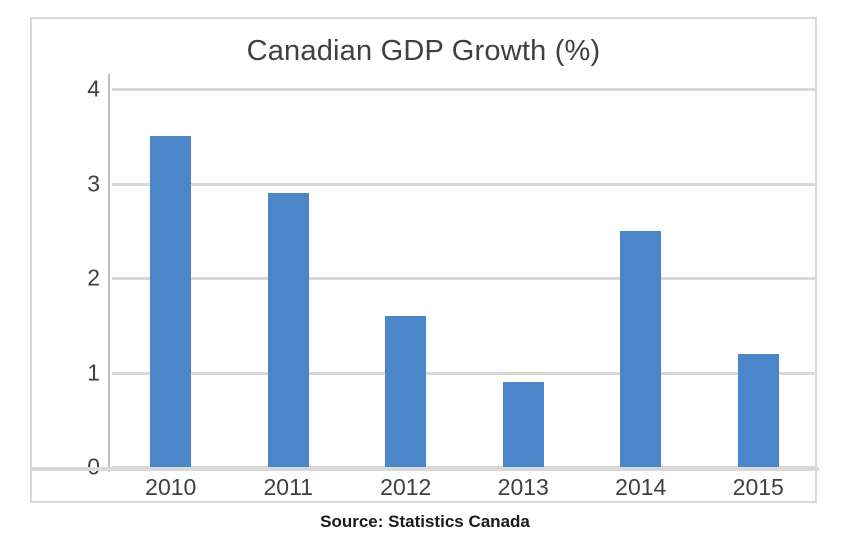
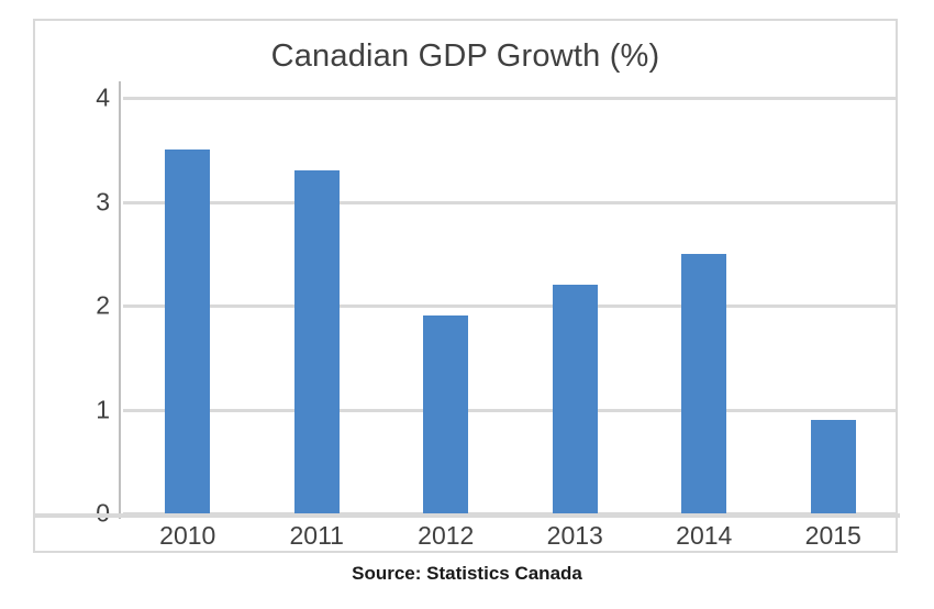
2011: 2.9 -> 3.3
2012: 1.6 -> 1.9
2013: 0.9 -> 2.2
2015: 1.2 -> 0.9
